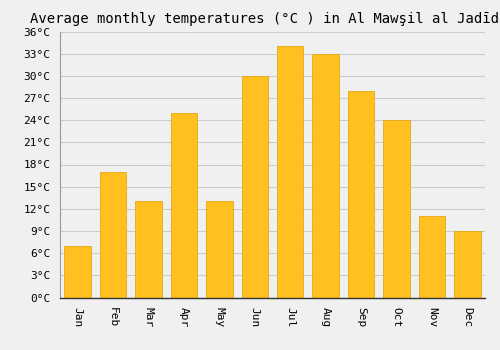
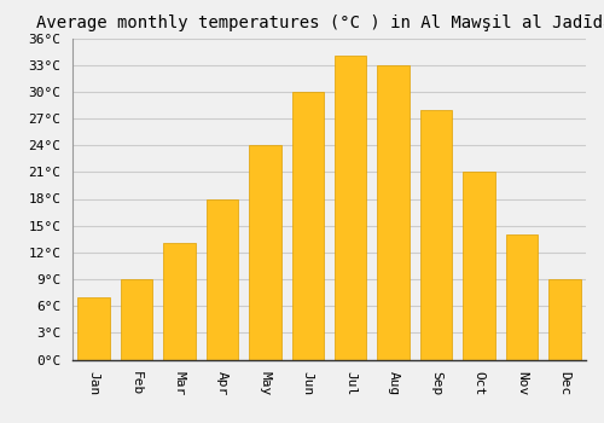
Feb: 17°C -> 9°C
Apr: 25°C -> 18°C
May: 13°C -> 24°C
Oct: 24°C -> 21°C
Nov: 11°C -> 14°C
